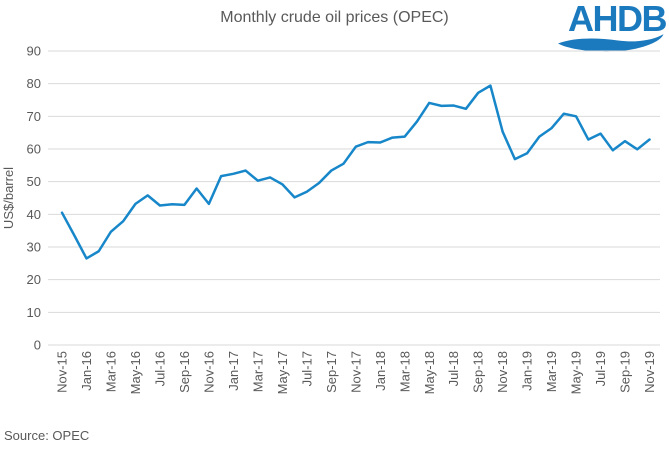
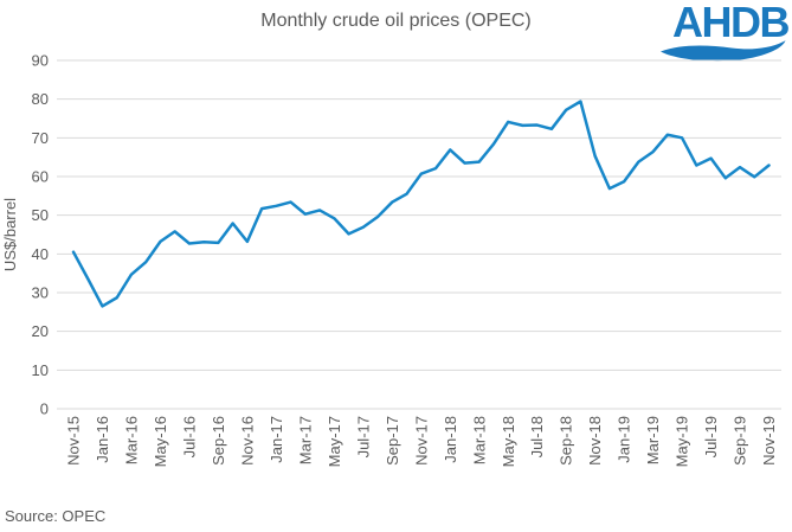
Jan-18: 62 -> 67
